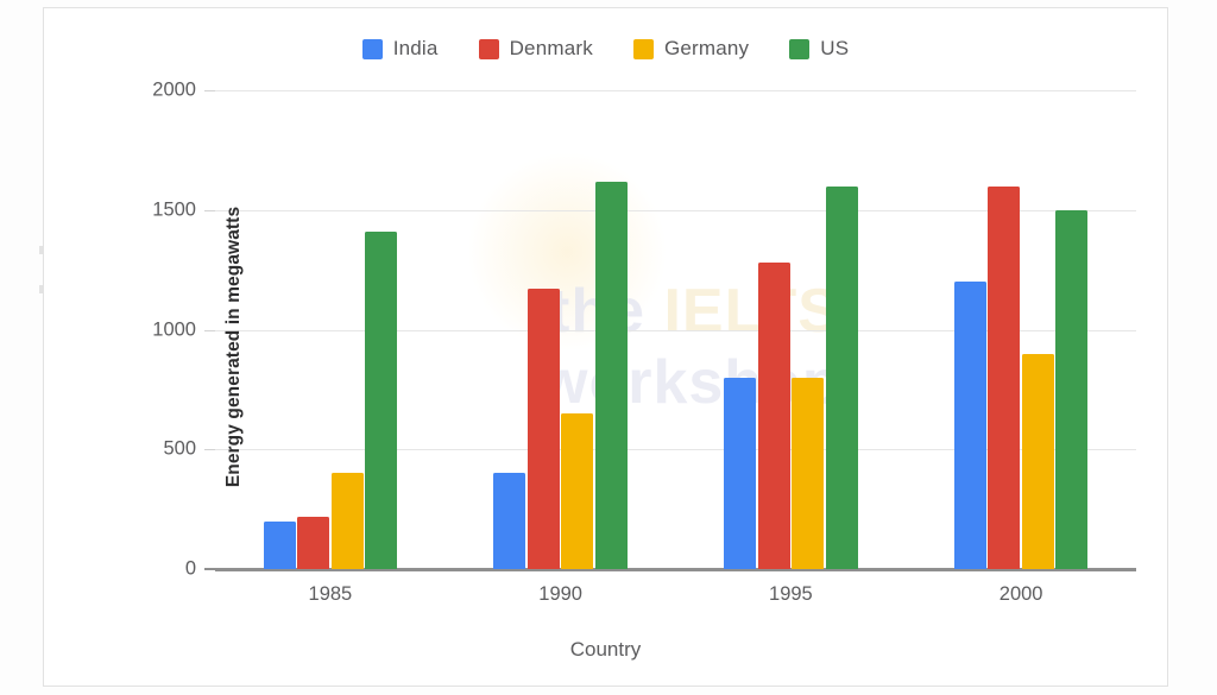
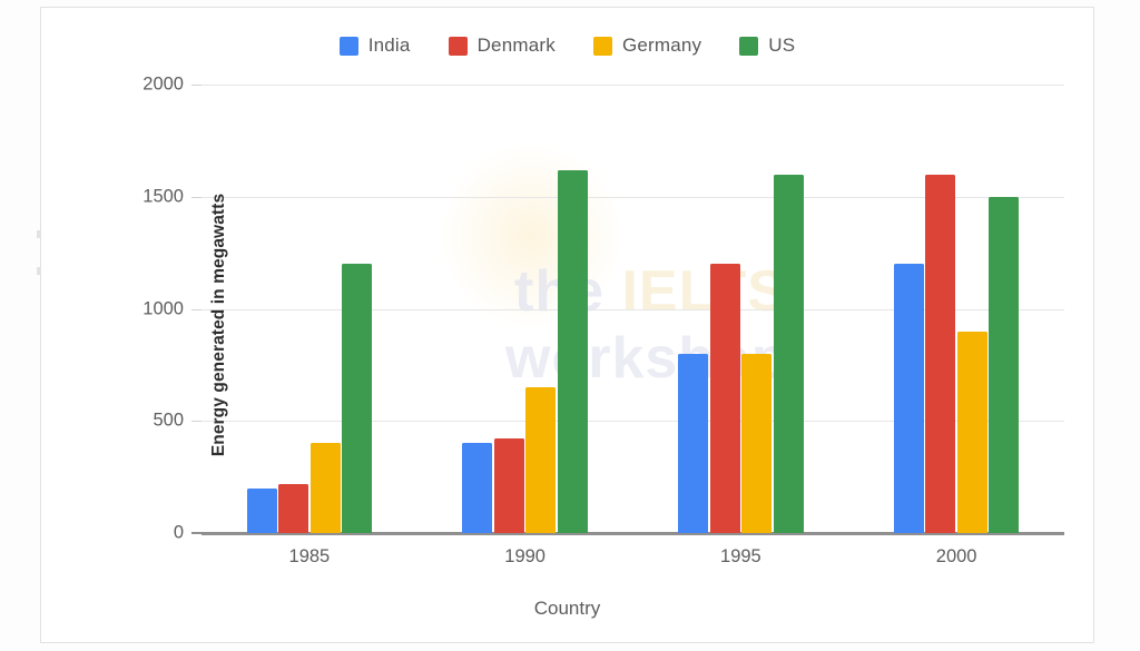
US/1985: 1410 -> 1200
Denmark/1990: 1170 -> 420
Denmark/1995: 1280 -> 1200
